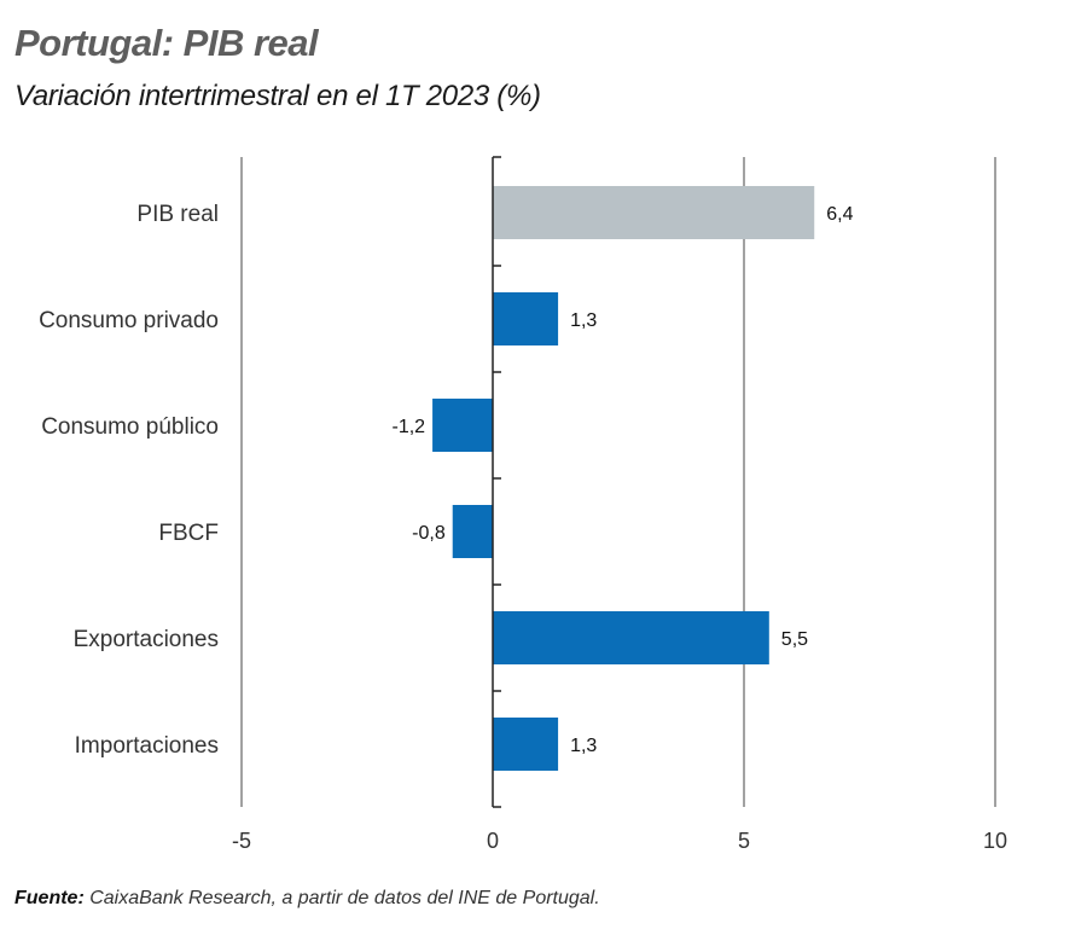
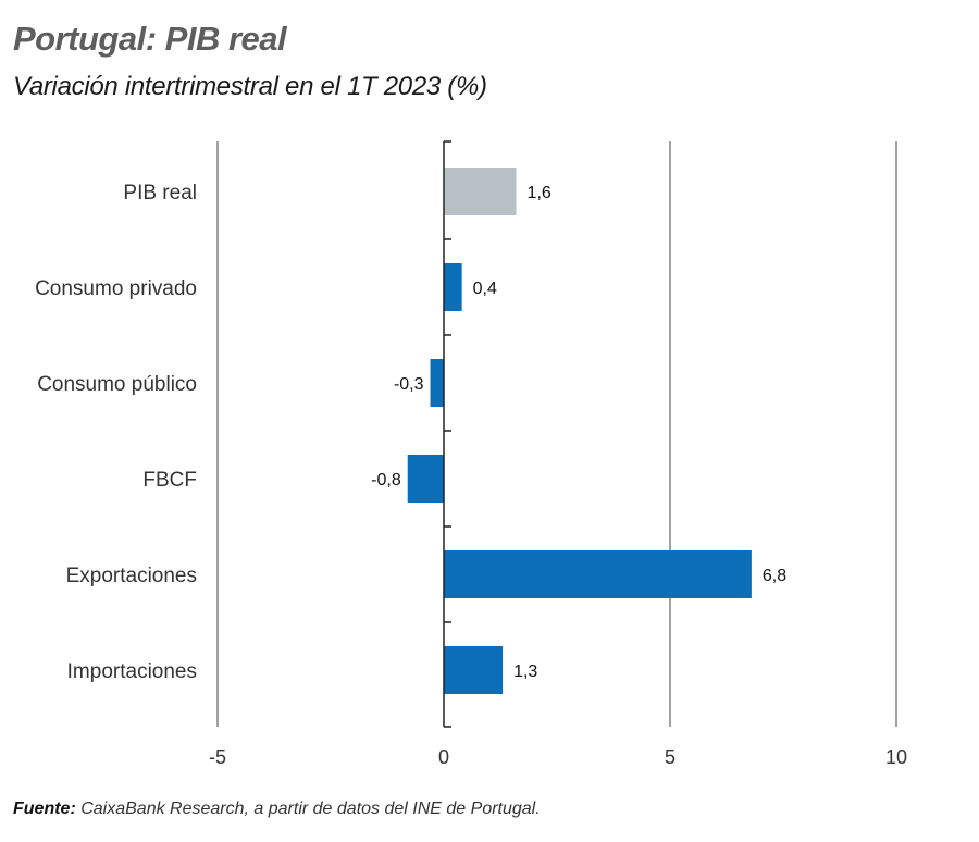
PIB real: 6,4 -> 1,6
Consumo privado: 1,3 -> 0,4
Consumo público: -1,2 -> -0,3
Exportaciones: 5,5 -> 6,8
